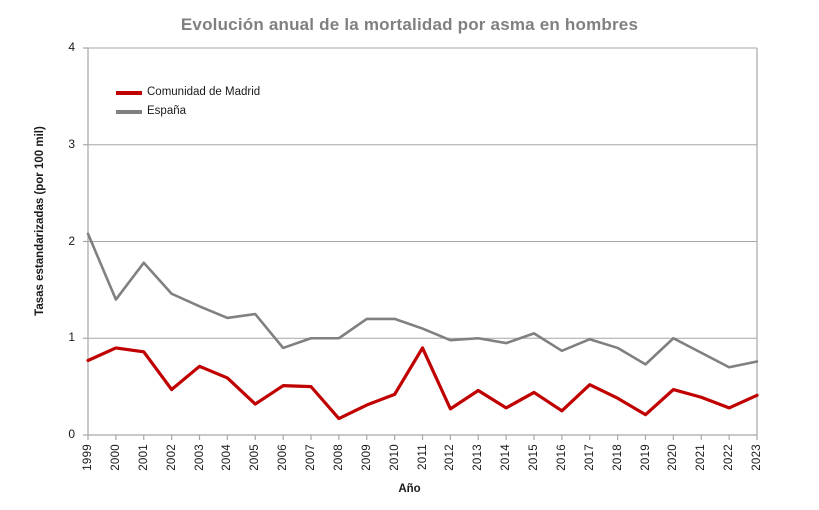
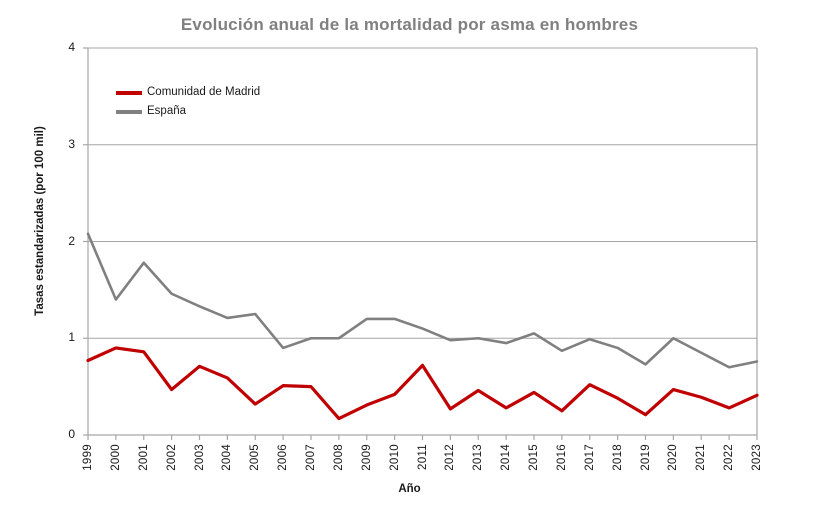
Comunidad de Madrid/2011: 0.9 -> 0.7
